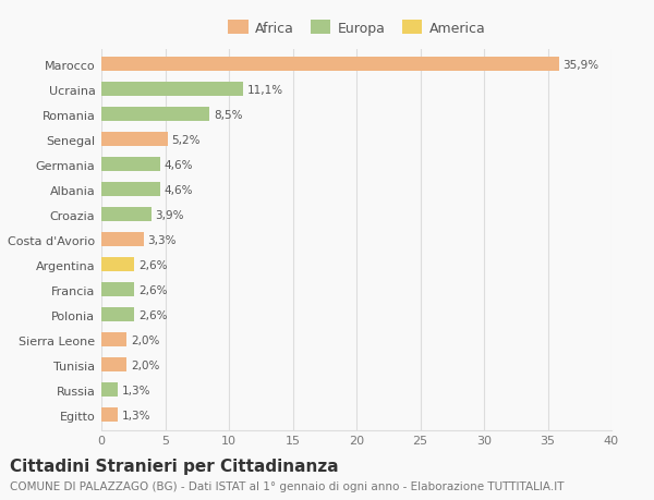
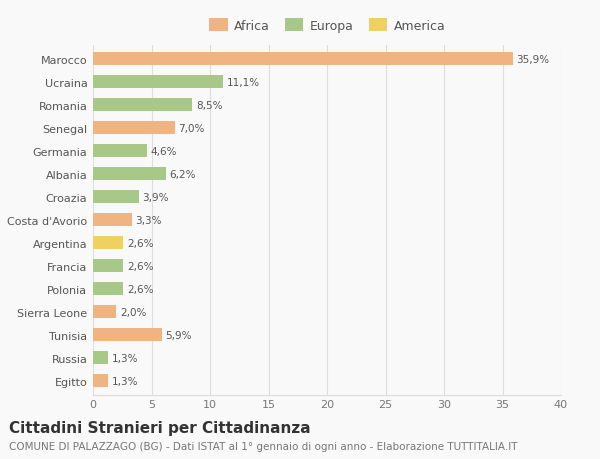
Senegal: 5,2% -> 7,0%
Albania: 4,6% -> 6,2%
Tunisia: 2,0% -> 5,9%
